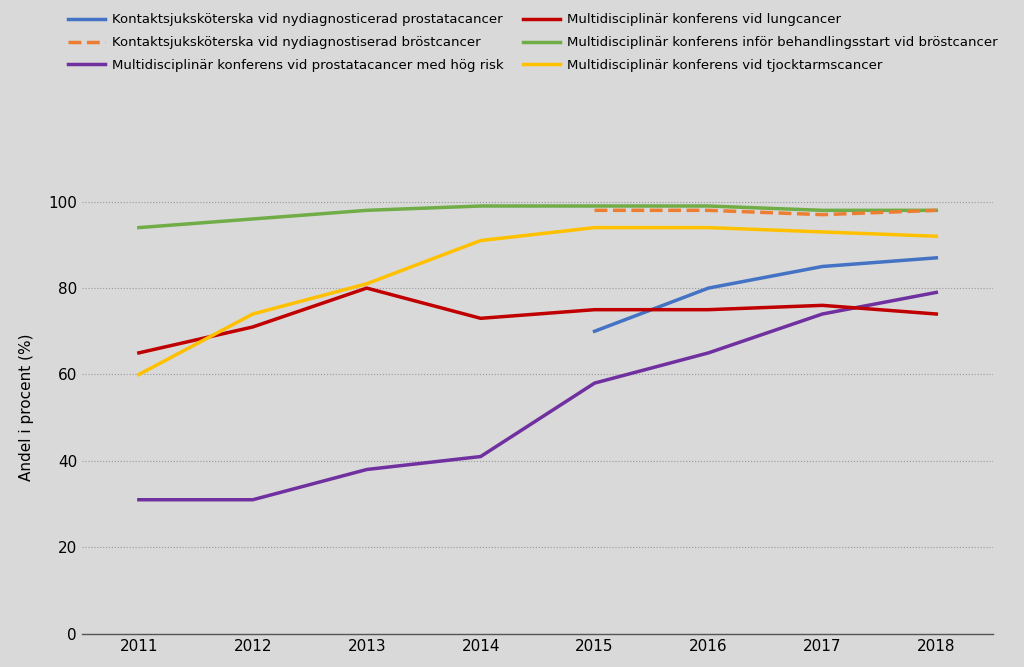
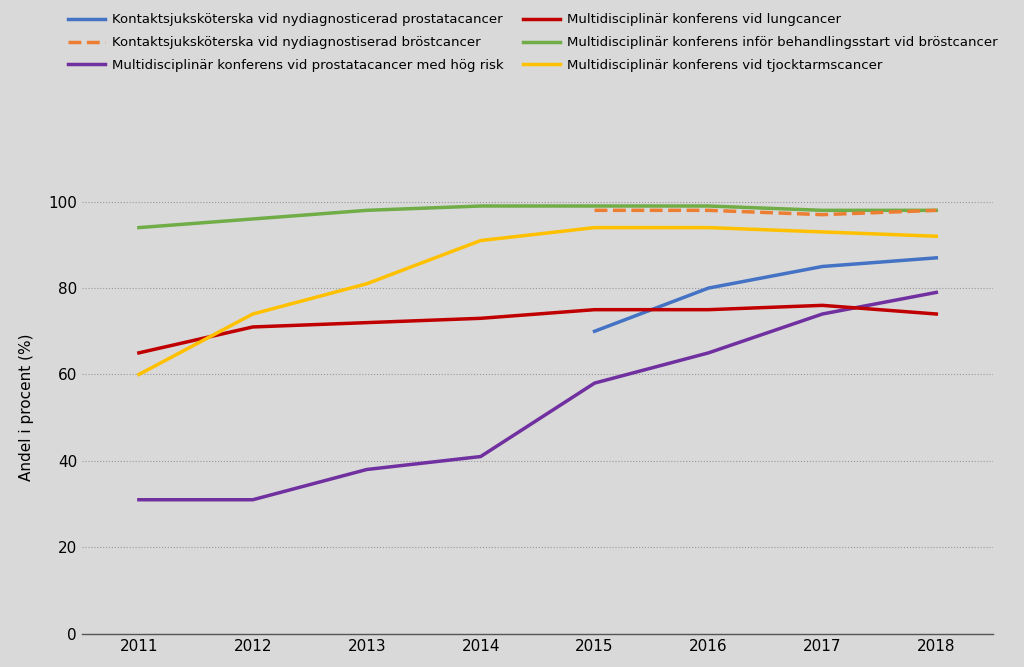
Multidisciplinär konferens vid lungcancer/2013: 80 -> 72
